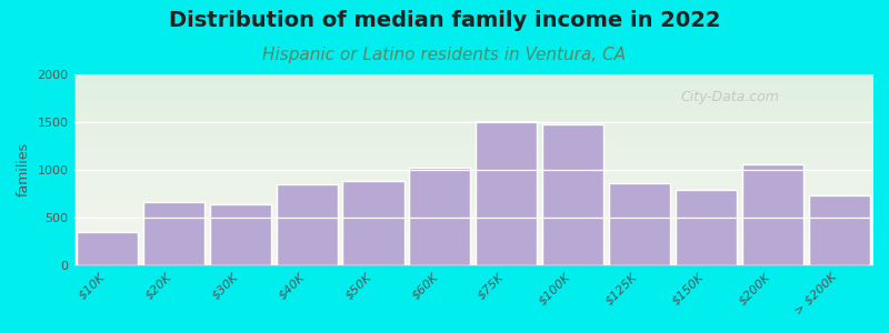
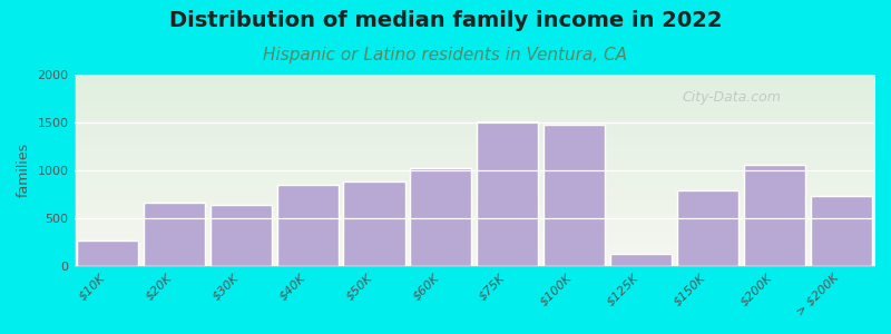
$10K: 340 -> 260
$125K: 860 -> 120
